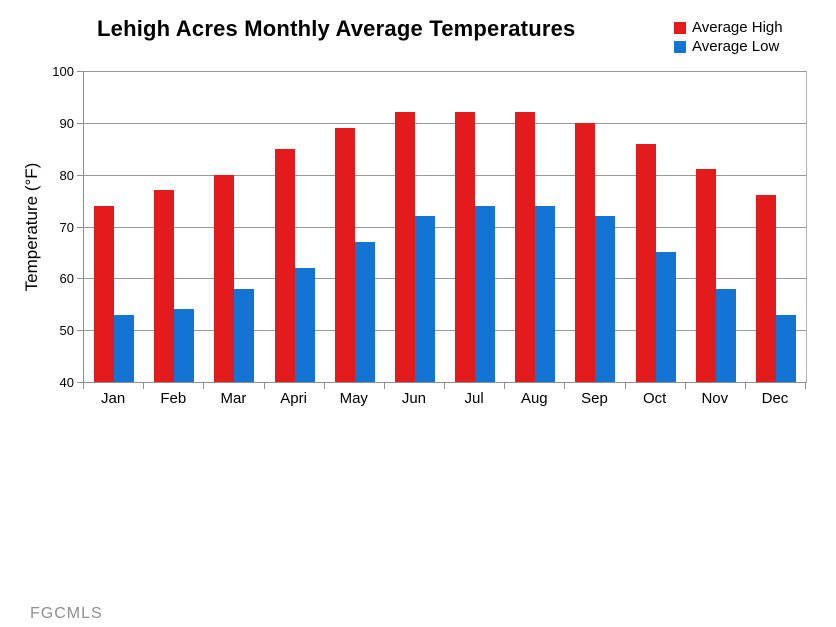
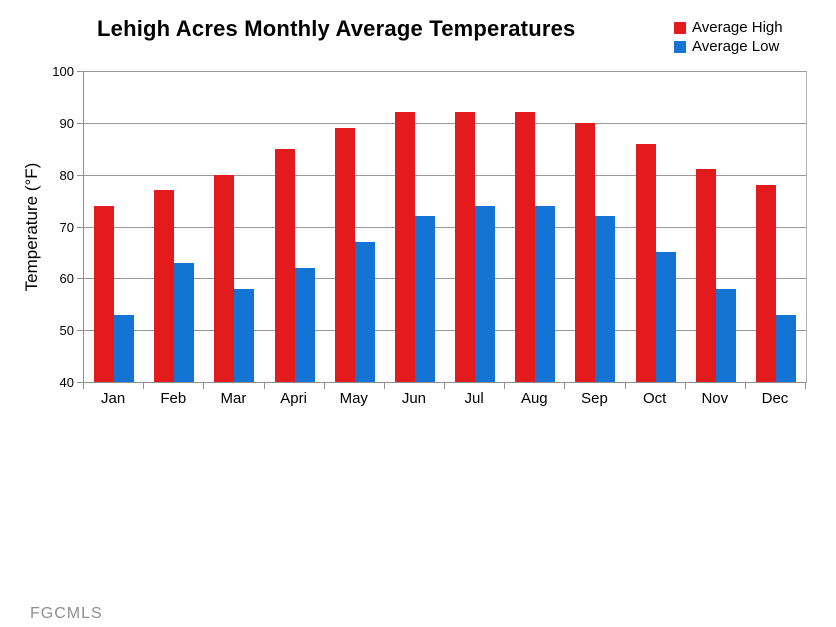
Average Low/Feb: 54 -> 63
Average High/Dec: 76 -> 78
